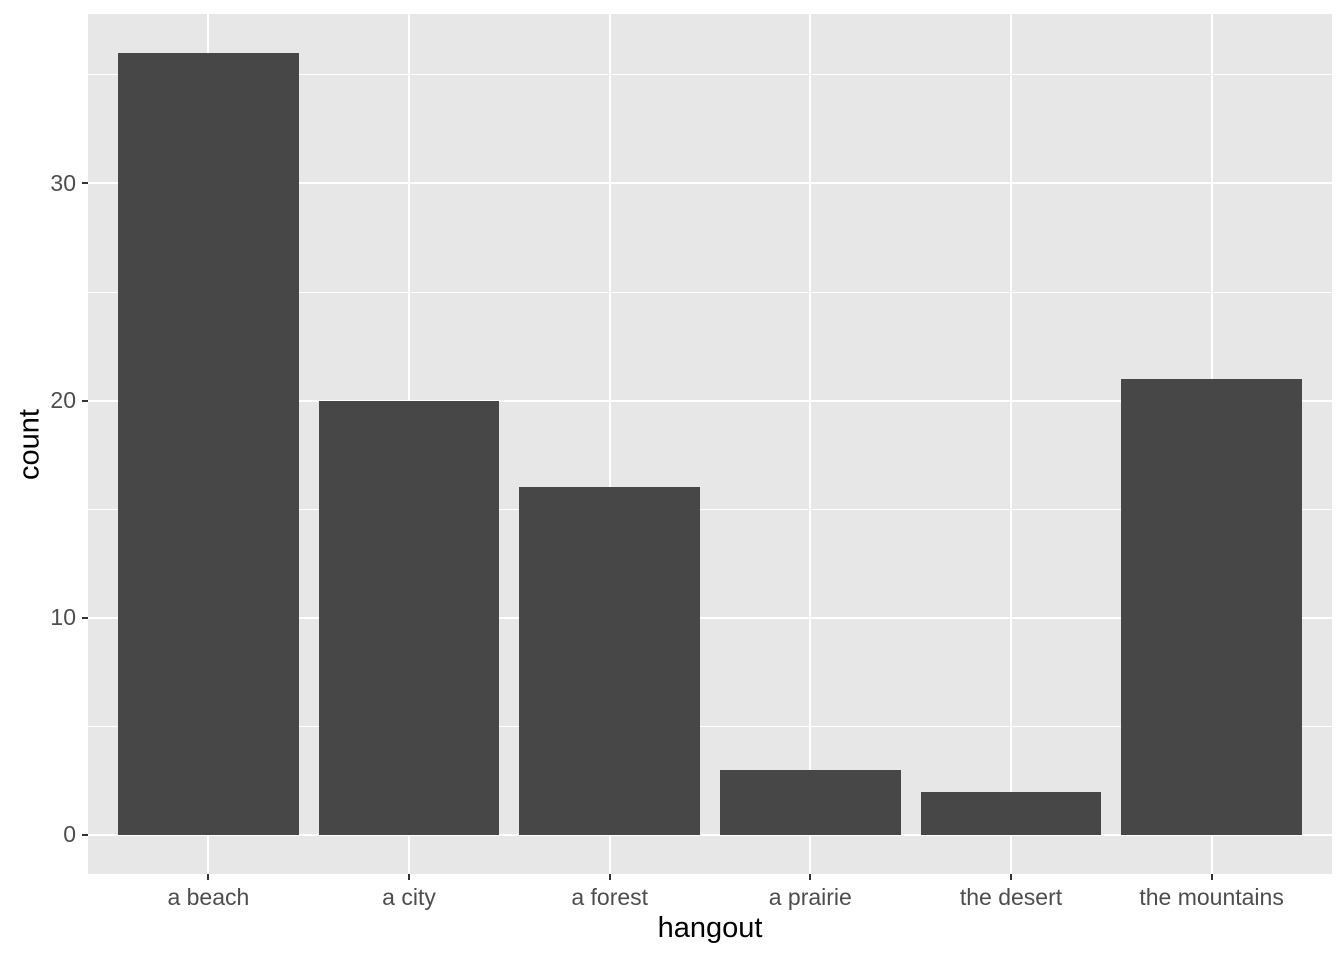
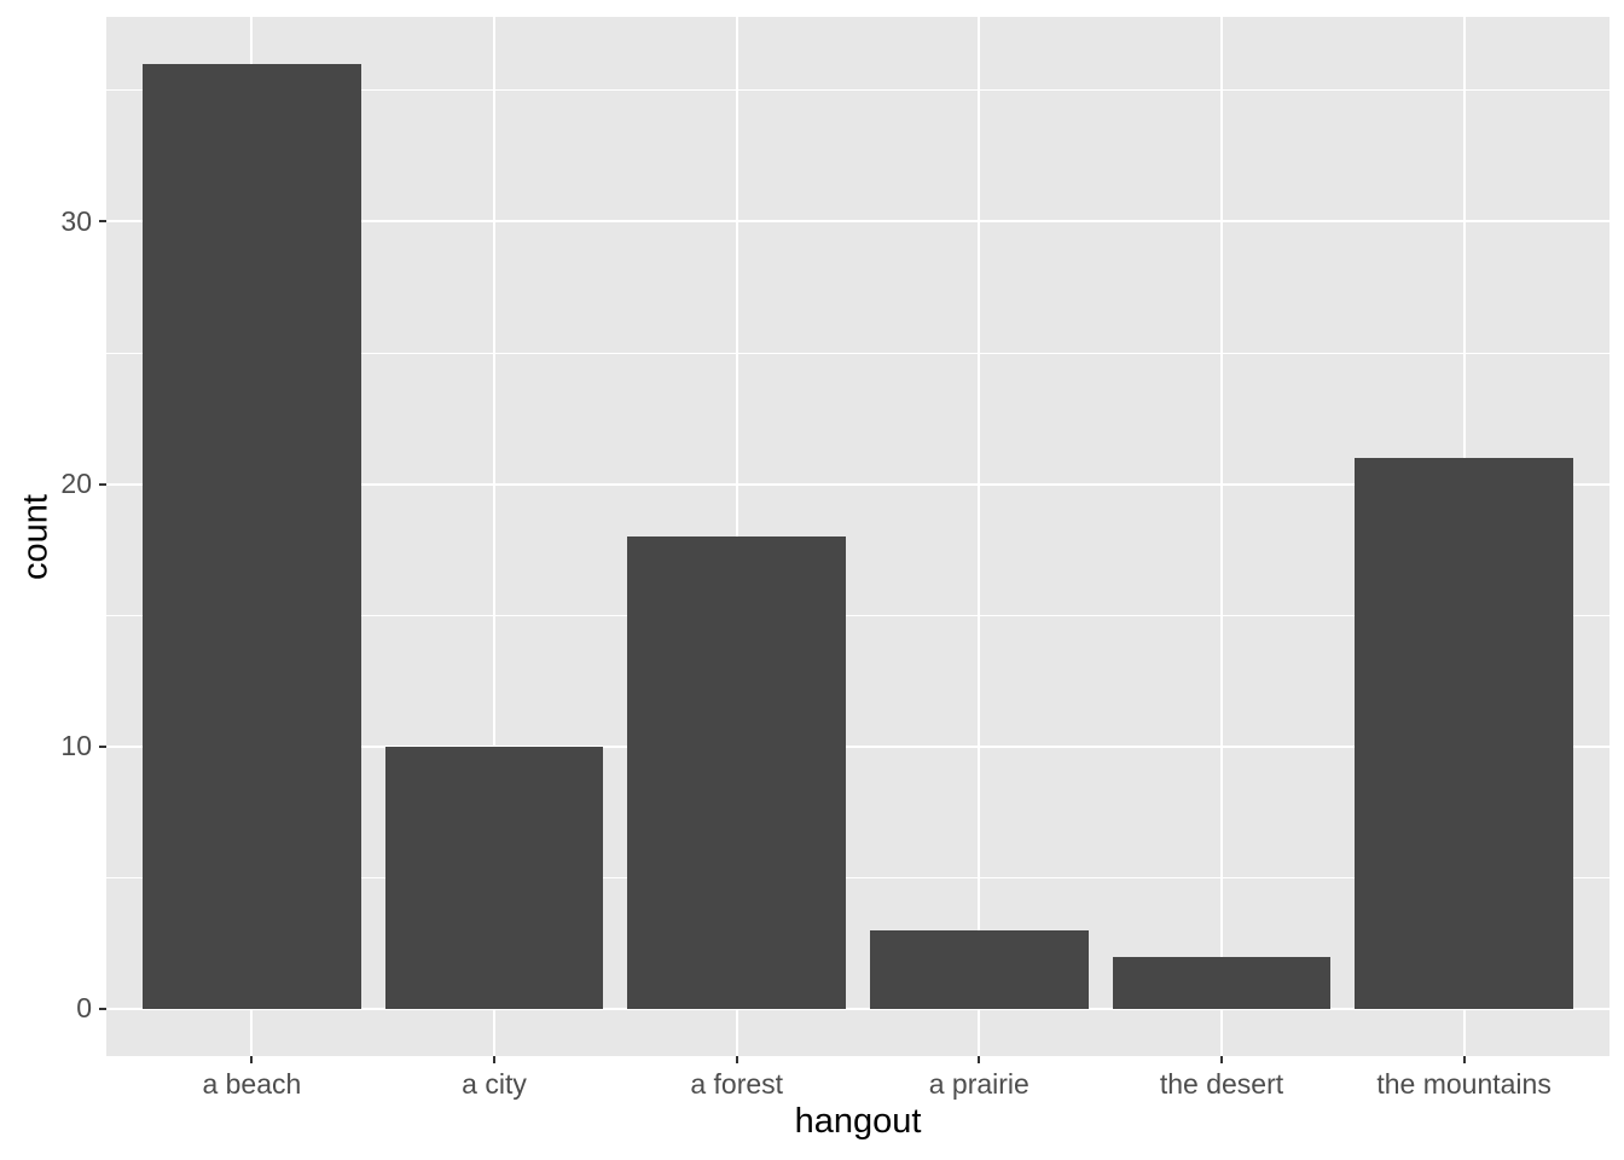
a city: 20 -> 10
a forest: 16 -> 18
